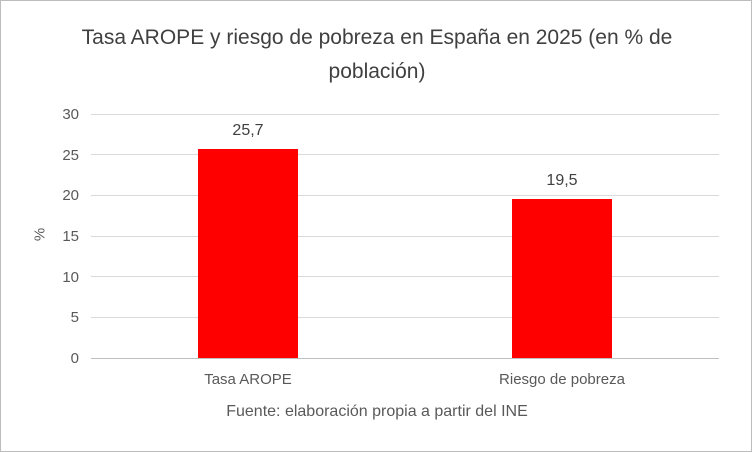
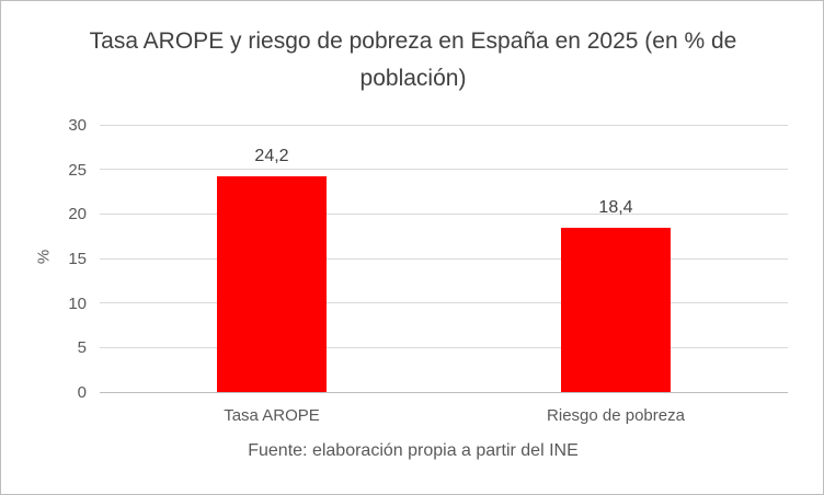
Tasa AROPE: 25,7 -> 24,2
Riesgo de pobreza: 19,5 -> 18,4
